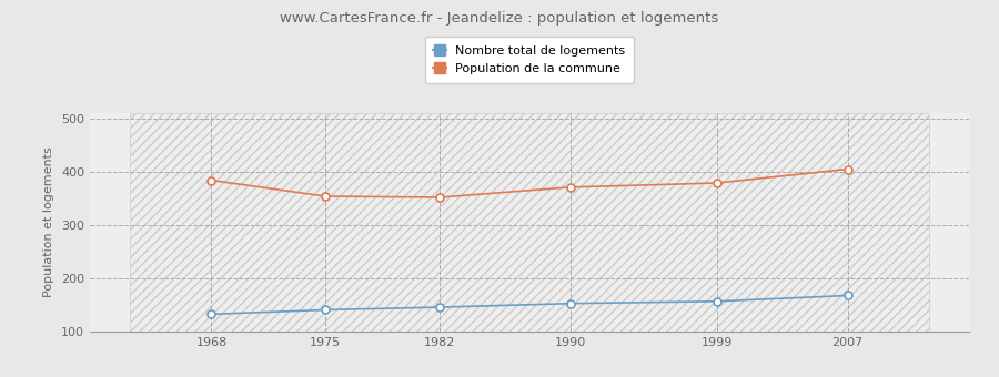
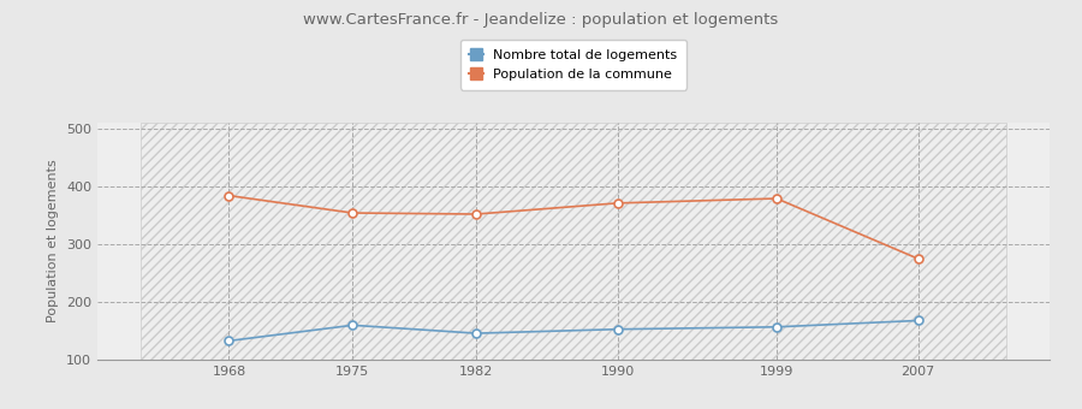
Nombre total de logements/1975: 141 -> 160
Population de la commune/2007: 405 -> 275
